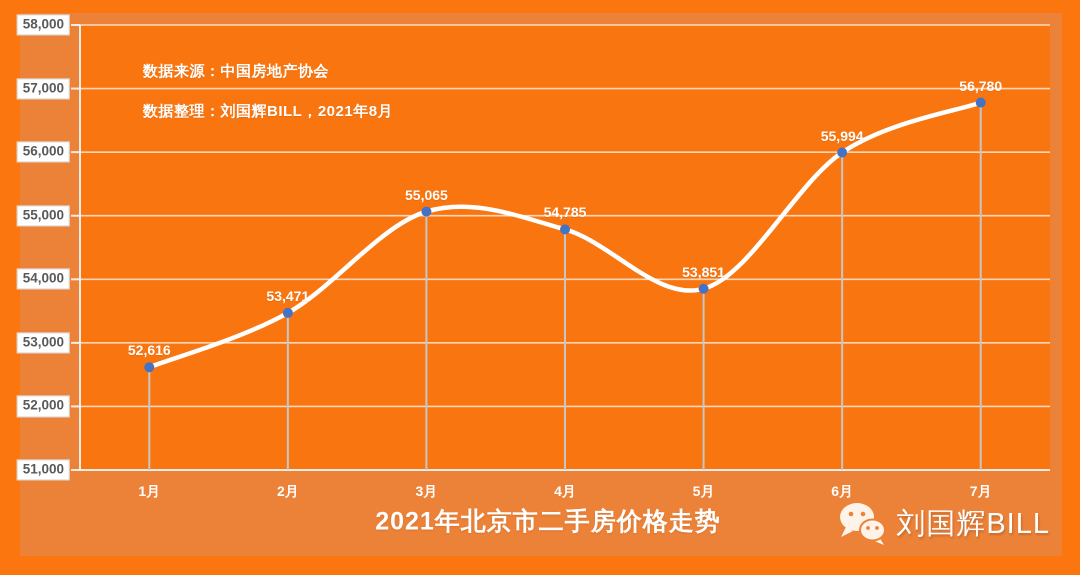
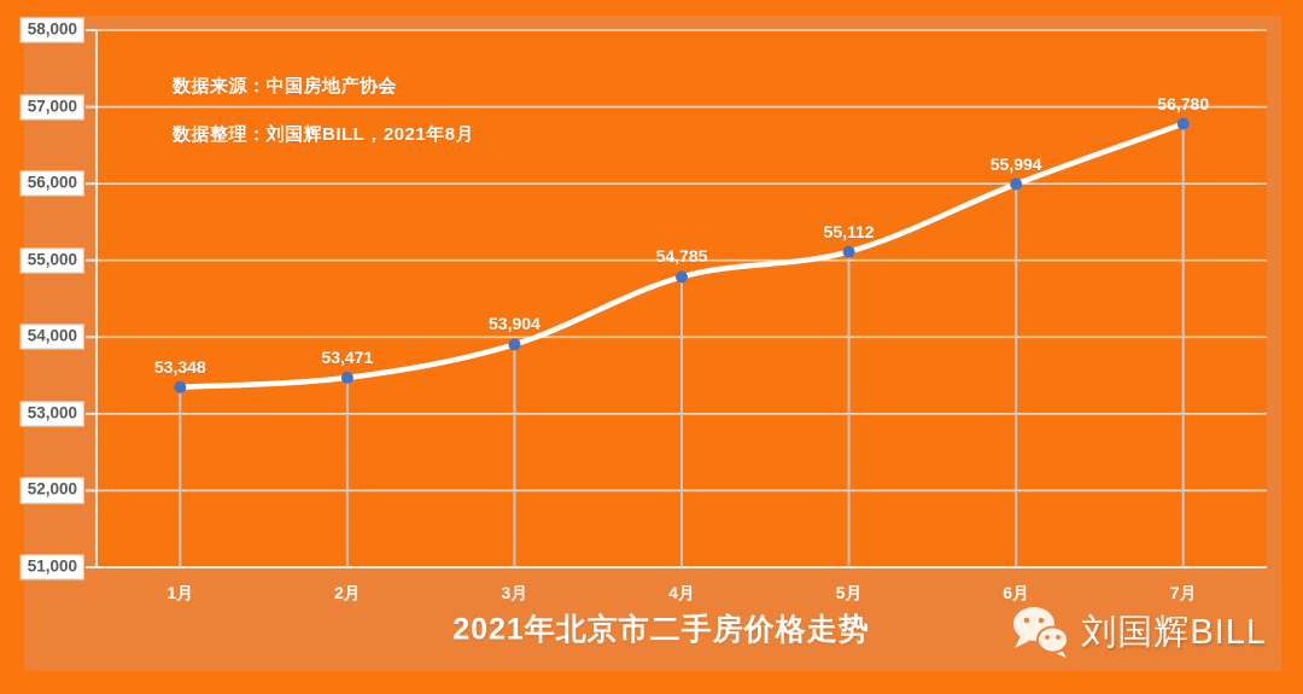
1月: 52,616 -> 53,348
3月: 55,065 -> 53,904
5月: 53,851 -> 55,112
